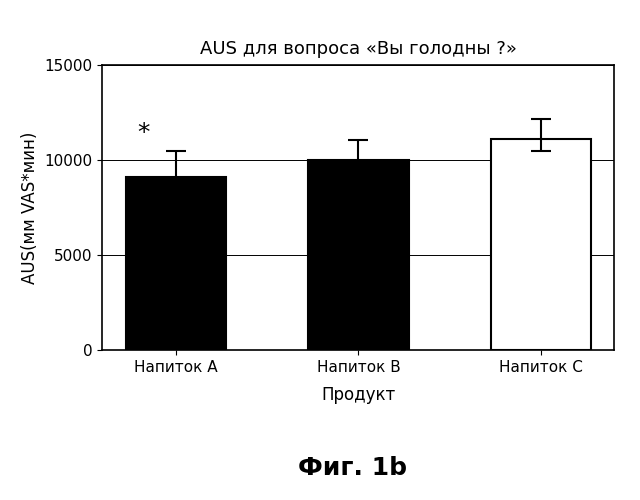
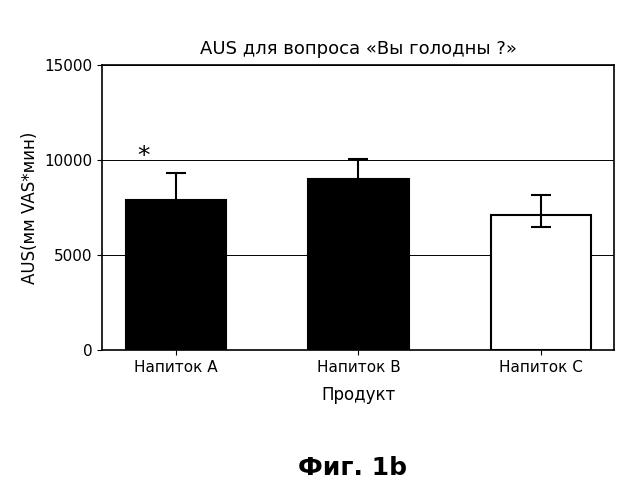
Напиток A: 9100 -> 7900
Напиток B: 10000 -> 9000
Напиток C: 11100 -> 7100
